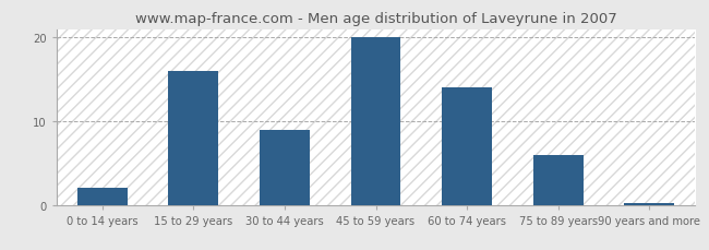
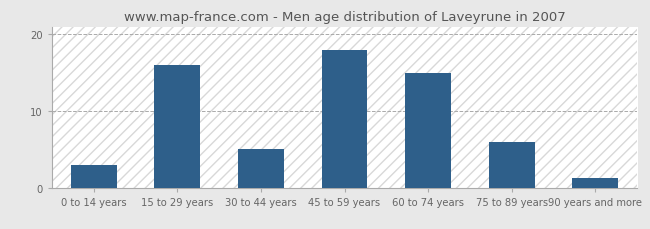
0 to 14 years: 2.0 -> 3.0
30 to 44 years: 9.0 -> 5.0
45 to 59 years: 20.0 -> 18.0
60 to 74 years: 14.0 -> 15.0
90 years and more: 0.2 -> 1.2
